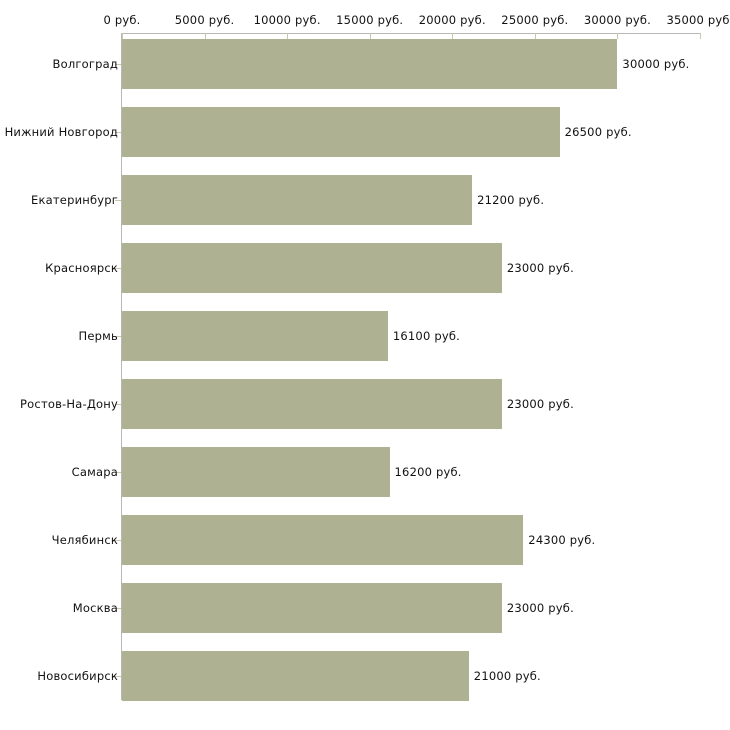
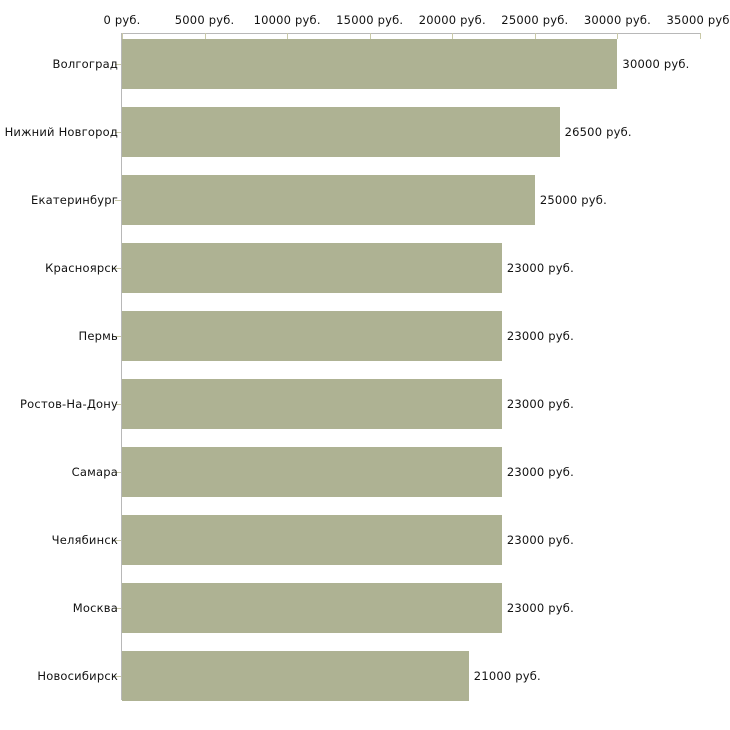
Екатеринбург: 21200 -> 25000
Пермь: 16100 -> 23000
Самара: 16200 -> 23000
Челябинск: 24300 -> 23000
